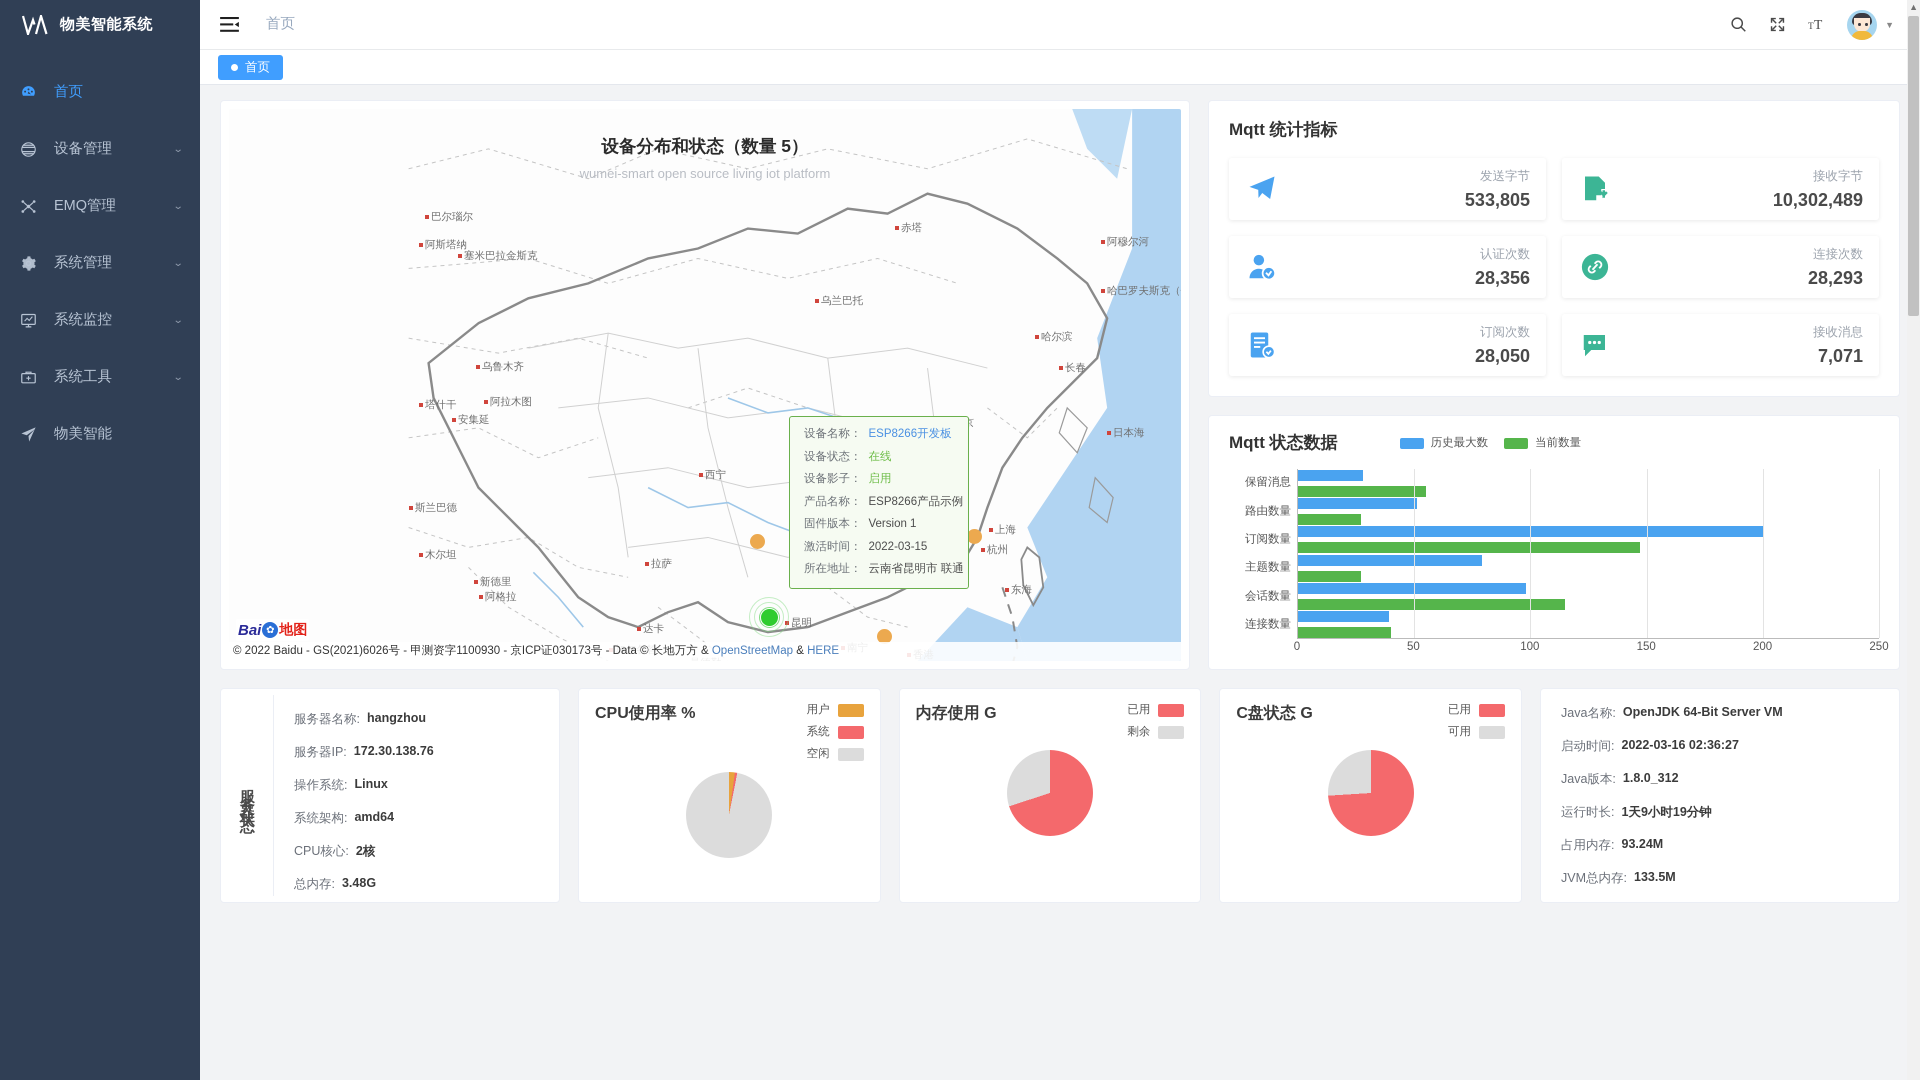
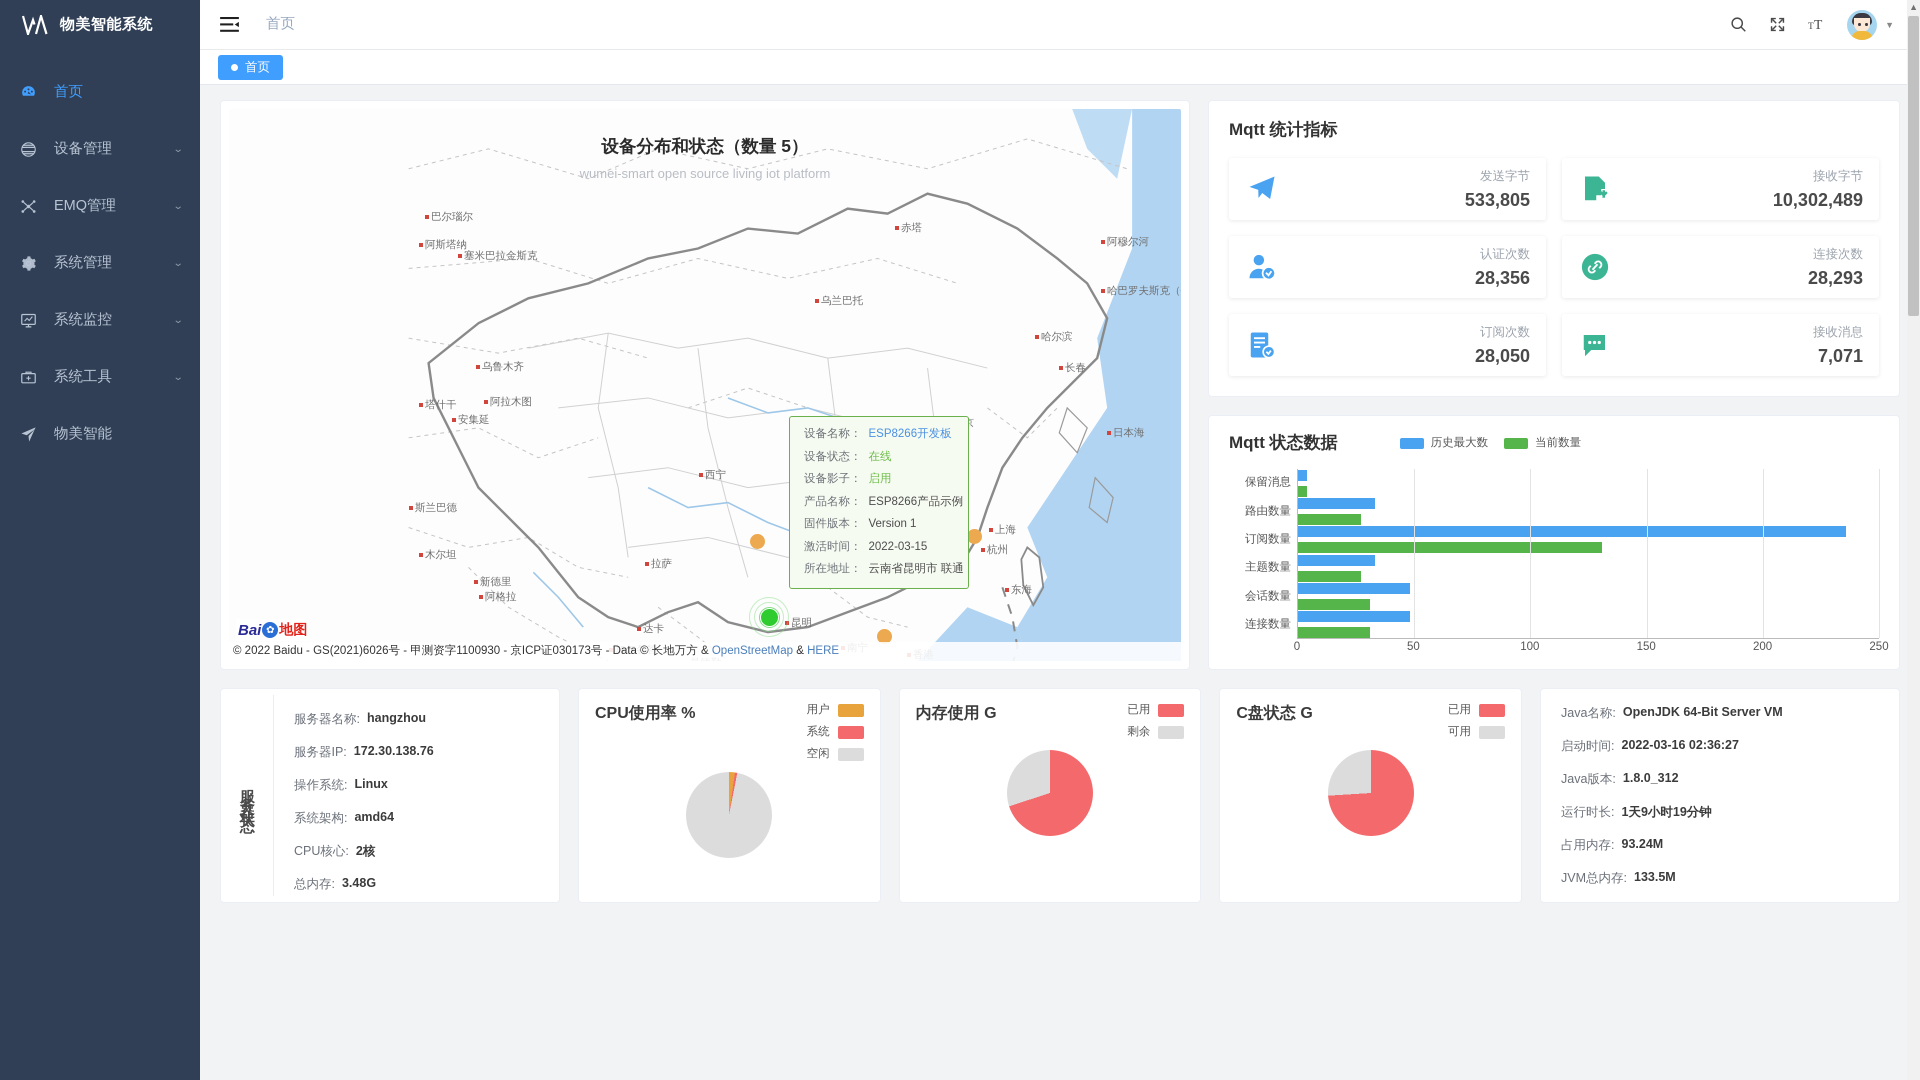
历史最大数/保留消息: 28 -> 4
当前数量/保留消息: 55 -> 4
历史最大数/路由数量: 51 -> 33
历史最大数/订阅数量: 200 -> 236
当前数量/订阅数量: 147 -> 131
历史最大数/主题数量: 79 -> 33
历史最大数/会话数量: 98 -> 48
当前数量/会话数量: 115 -> 31
历史最大数/连接数量: 39 -> 48
当前数量/连接数量: 40 -> 31
